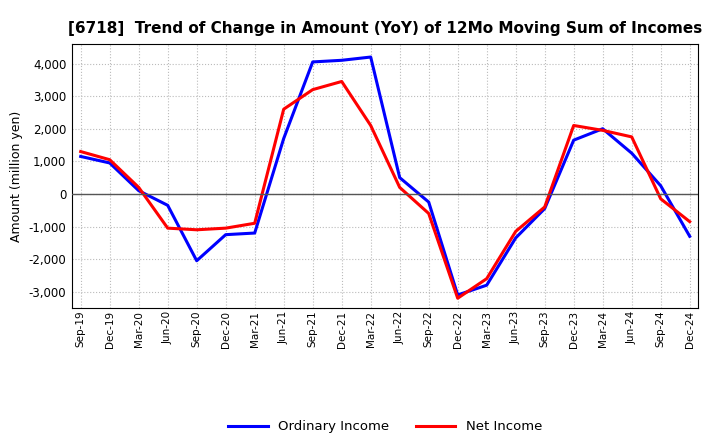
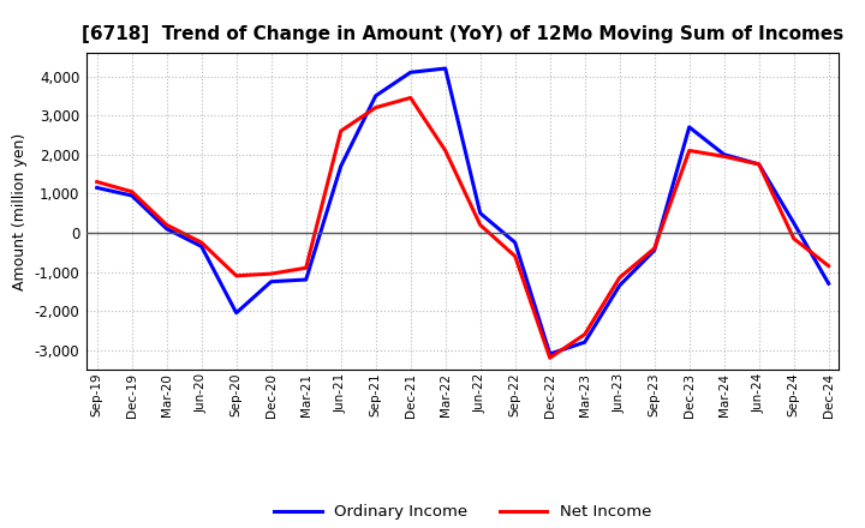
Net Income/Jun-20: -1,050 -> -250
Ordinary Income/Sep-21: 4,050 -> 3,500
Ordinary Income/Dec-23: 1,650 -> 2,700
Ordinary Income/Jun-24: 1,250 -> 1,750
